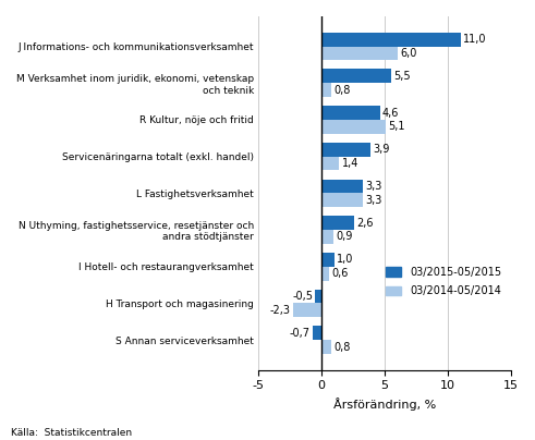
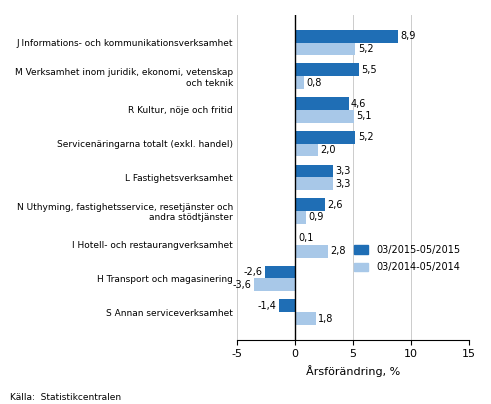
03/2015-05/2015/J Informations- och kommunikationsverksamhet: 11,0 -> 8,9
03/2014-05/2014/J Informations- och kommunikationsverksamhet: 6,0 -> 5,2
03/2015-05/2015/Servicenäringarna totalt (exkl. handel): 3,9 -> 5,2
03/2014-05/2014/Servicenäringarna totalt (exkl. handel): 1,4 -> 2,0
03/2015-05/2015/I Hotell- och restaurangverksamhet: 1,0 -> 0,1
03/2014-05/2014/I Hotell- och restaurangverksamhet: 0,6 -> 2,8
03/2015-05/2015/H Transport och magasinering: -0,5 -> -2,6
03/2014-05/2014/H Transport och magasinering: -2,3 -> -3,6
03/2015-05/2015/S Annan serviceverksamhet: -0,7 -> -1,4
03/2014-05/2014/S Annan serviceverksamhet: 0,8 -> 1,8
